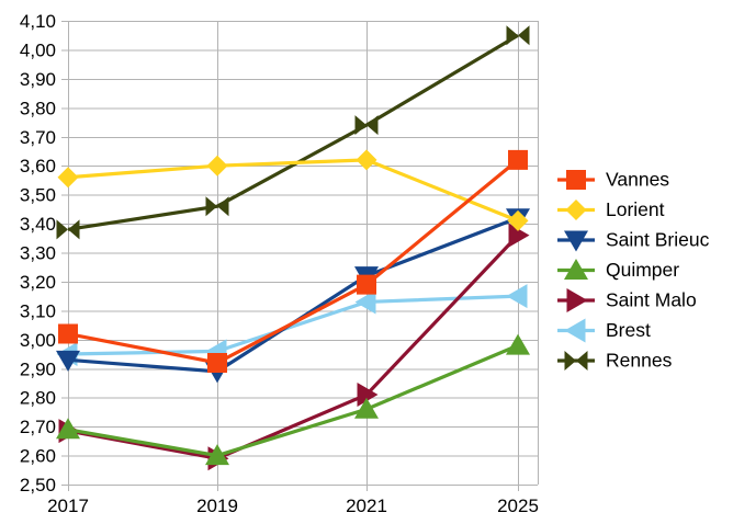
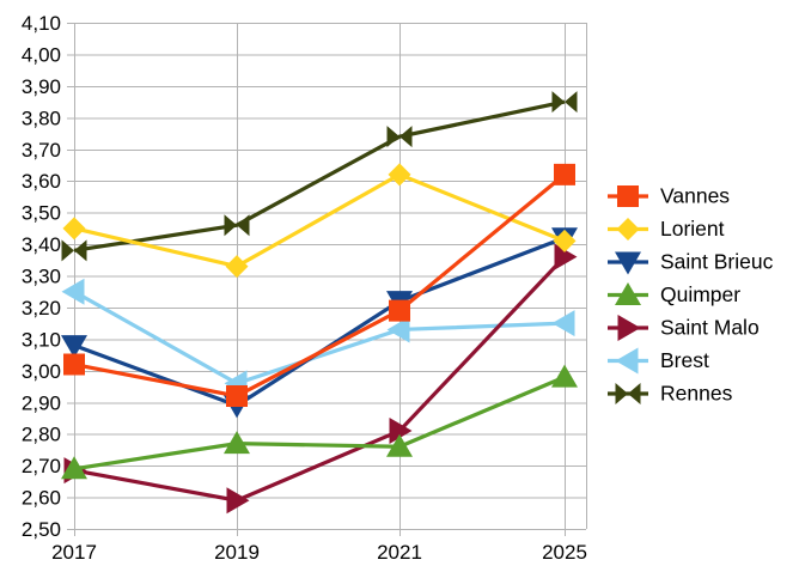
Lorient/2017: 3,56 -> 3,45
Saint Brieuc/2017: 2,93 -> 3,08
Brest/2017: 2,95 -> 3,25
Lorient/2019: 3,60 -> 3,33
Quimper/2019: 2,60 -> 2,77
Rennes/2025: 4,05 -> 3,85
